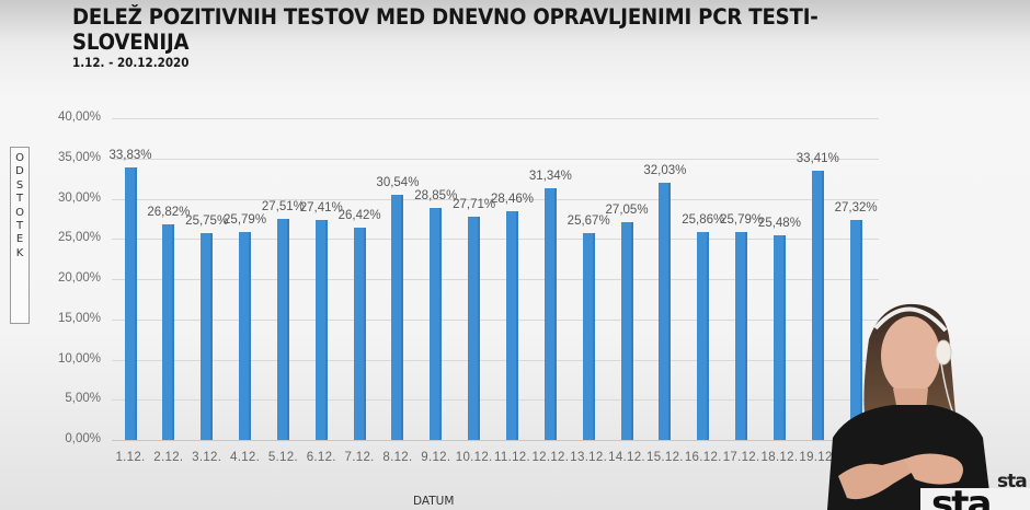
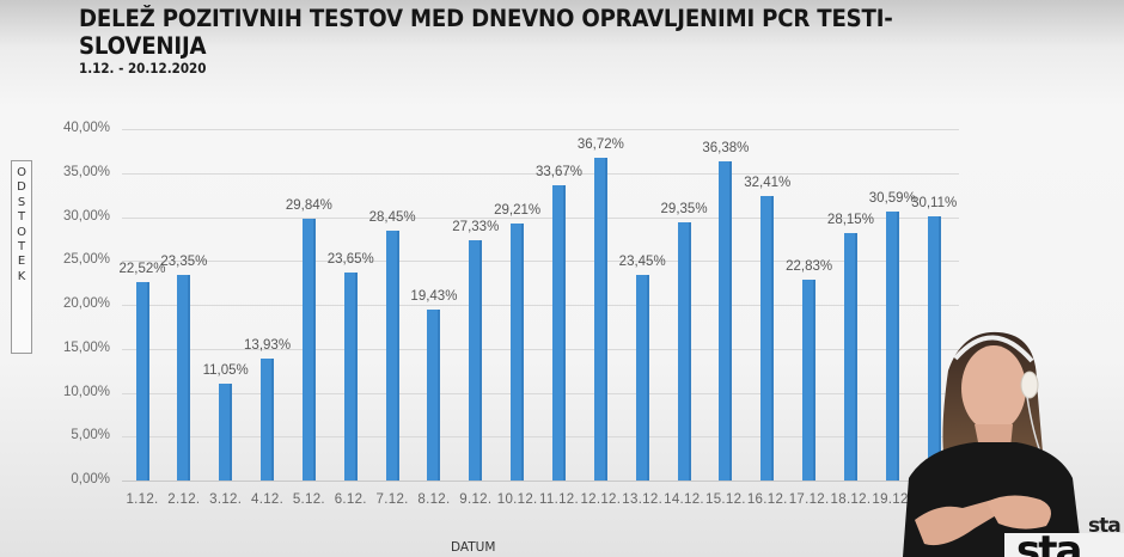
1.12.: 33,83% -> 22,52%
2.12.: 26,82% -> 23,35%
3.12.: 25,75% -> 11,05%
4.12.: 25,79% -> 13,93%
5.12.: 27,51% -> 29,84%
6.12.: 27,41% -> 23,65%
7.12.: 26,42% -> 28,45%
8.12.: 30,54% -> 19,43%
9.12.: 28,85% -> 27,33%
10.12.: 27,71% -> 29,21%
11.12.: 28,46% -> 33,67%
12.12.: 31,34% -> 36,72%
13.12.: 25,67% -> 23,45%
14.12.: 27,05% -> 29,35%
15.12.: 32,03% -> 36,38%
16.12.: 25,86% -> 32,41%
17.12.: 25,79% -> 22,83%
18.12.: 25,48% -> 28,15%
19.12.: 33,41% -> 30,59%
20.12.: 27,32% -> 30,11%
